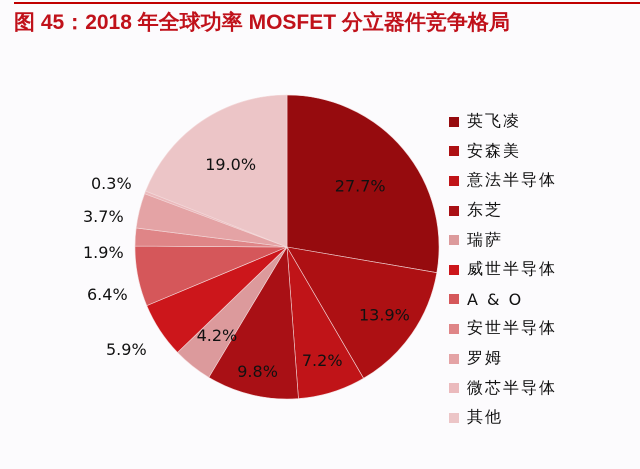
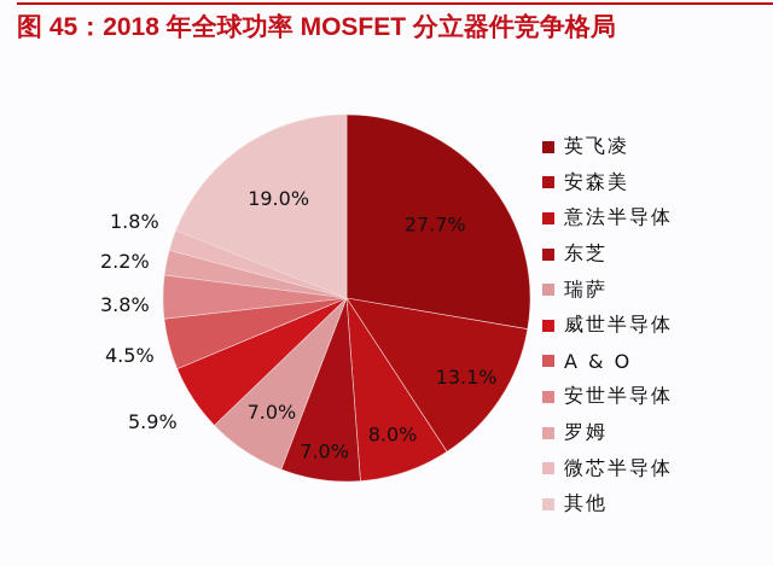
安森美: 13.9% -> 13.1%
意法半导体: 7.2% -> 8.0%
东芝: 9.8% -> 7.0%
瑞萨: 4.2% -> 7.0%
A & O: 6.4% -> 4.5%
安世半导体: 1.9% -> 3.8%
罗姆: 3.7% -> 2.2%
微芯半导体: 0.3% -> 1.8%
